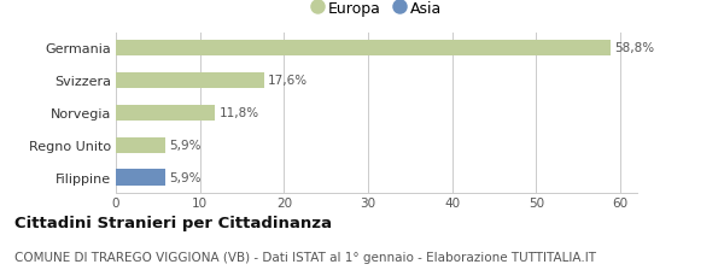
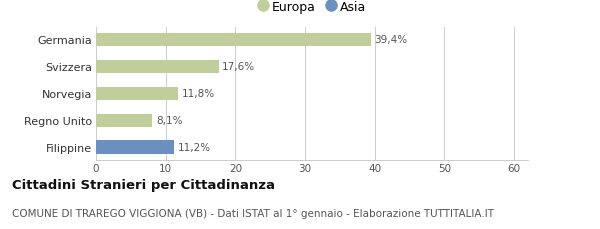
Germania: 58,8% -> 39,4%
Regno Unito: 5,9% -> 8,1%
Filippine: 5,9% -> 11,2%
